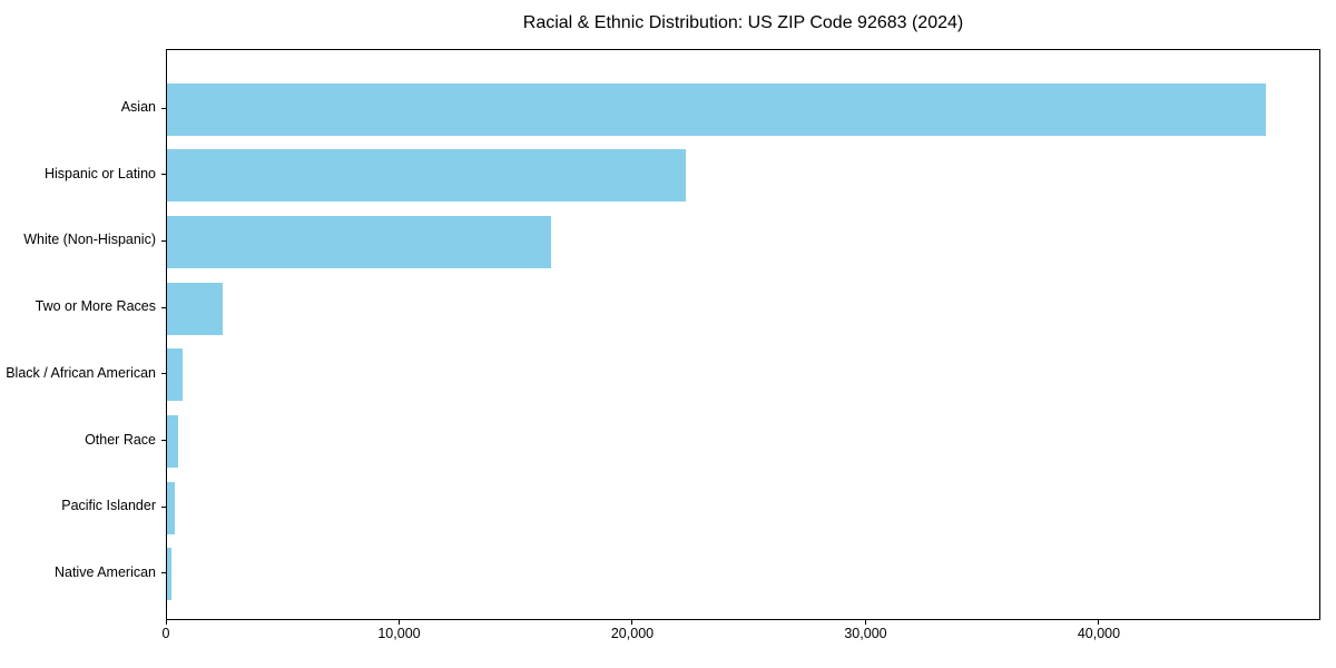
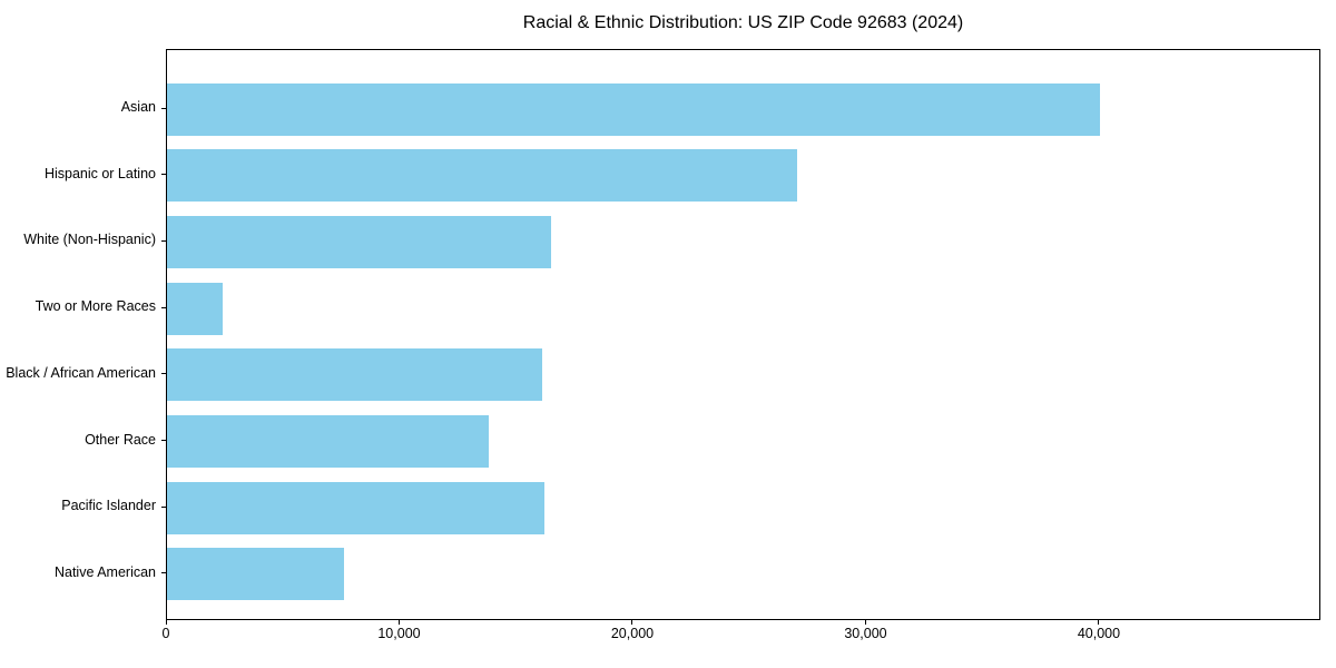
Asian: 47100 -> 40000
Hispanic or Latino: 22200 -> 27000
Black / African American: 700 -> 16100
Other Race: 500 -> 13800
Pacific Islander: 300 -> 16200
Native American: 200 -> 7600
